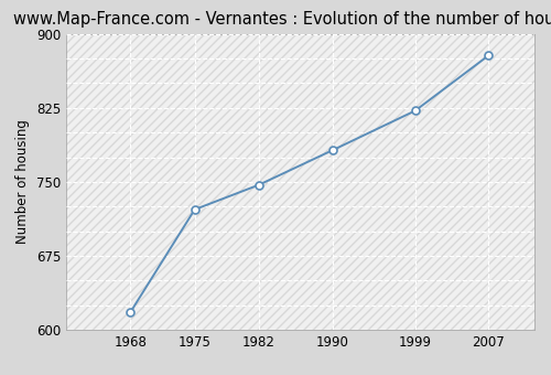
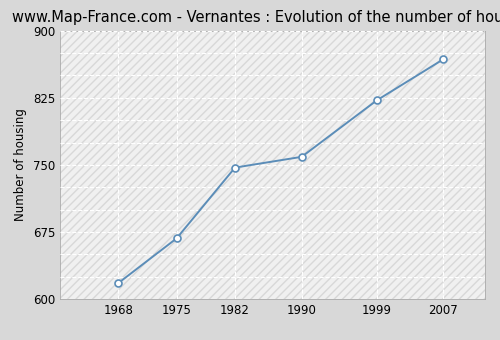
1975: 722 -> 668
1990: 782 -> 759
2007: 878 -> 868
